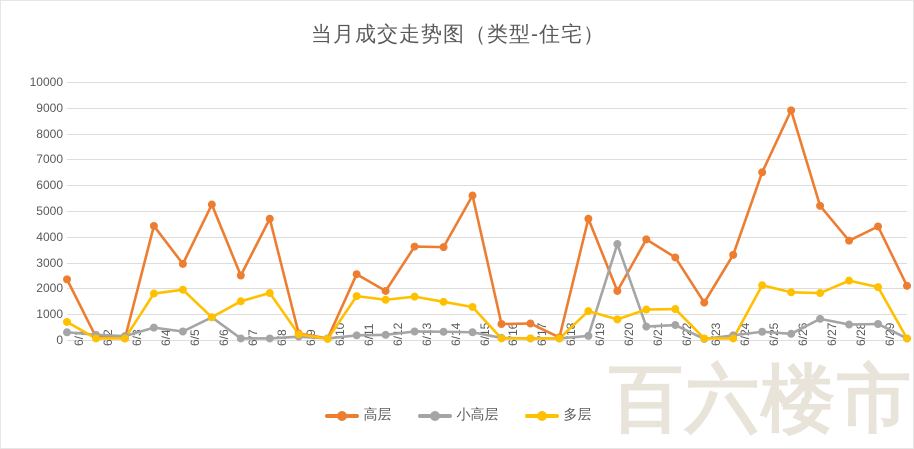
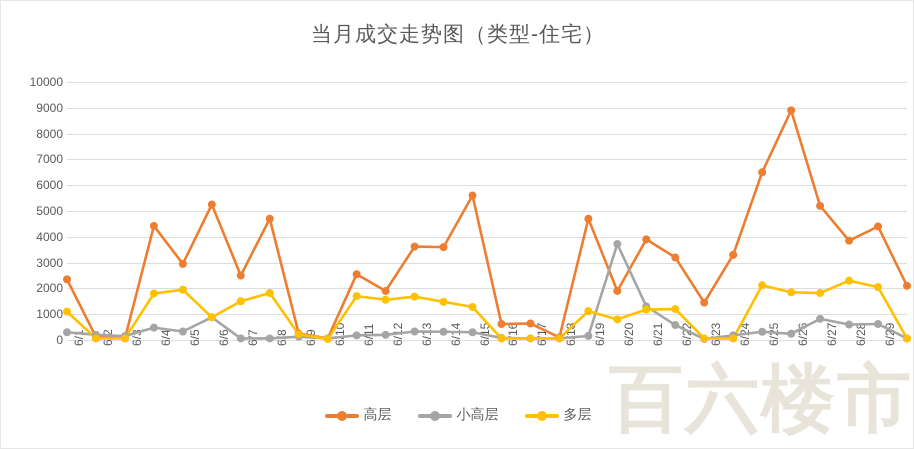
多层/6/1: 700 -> 1100
小高层/6/21: 500 -> 1300
